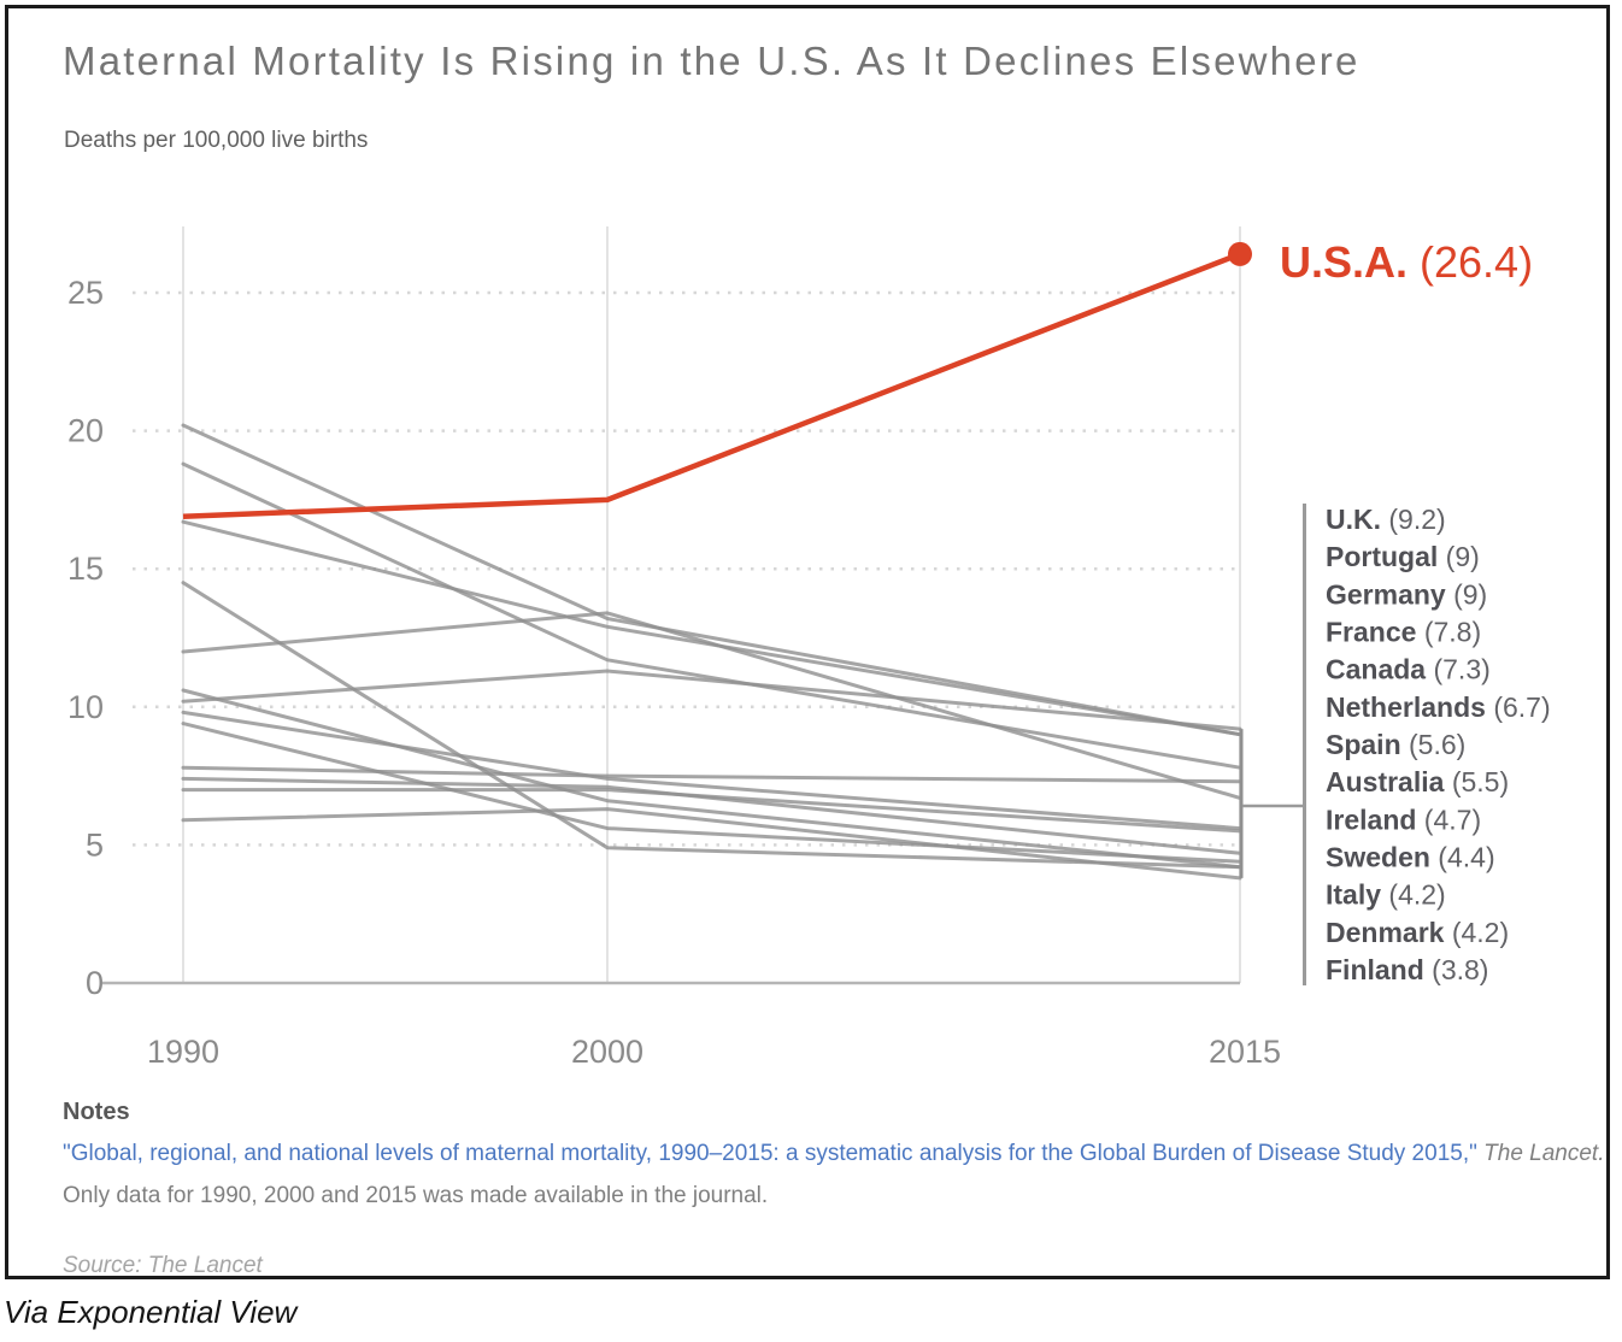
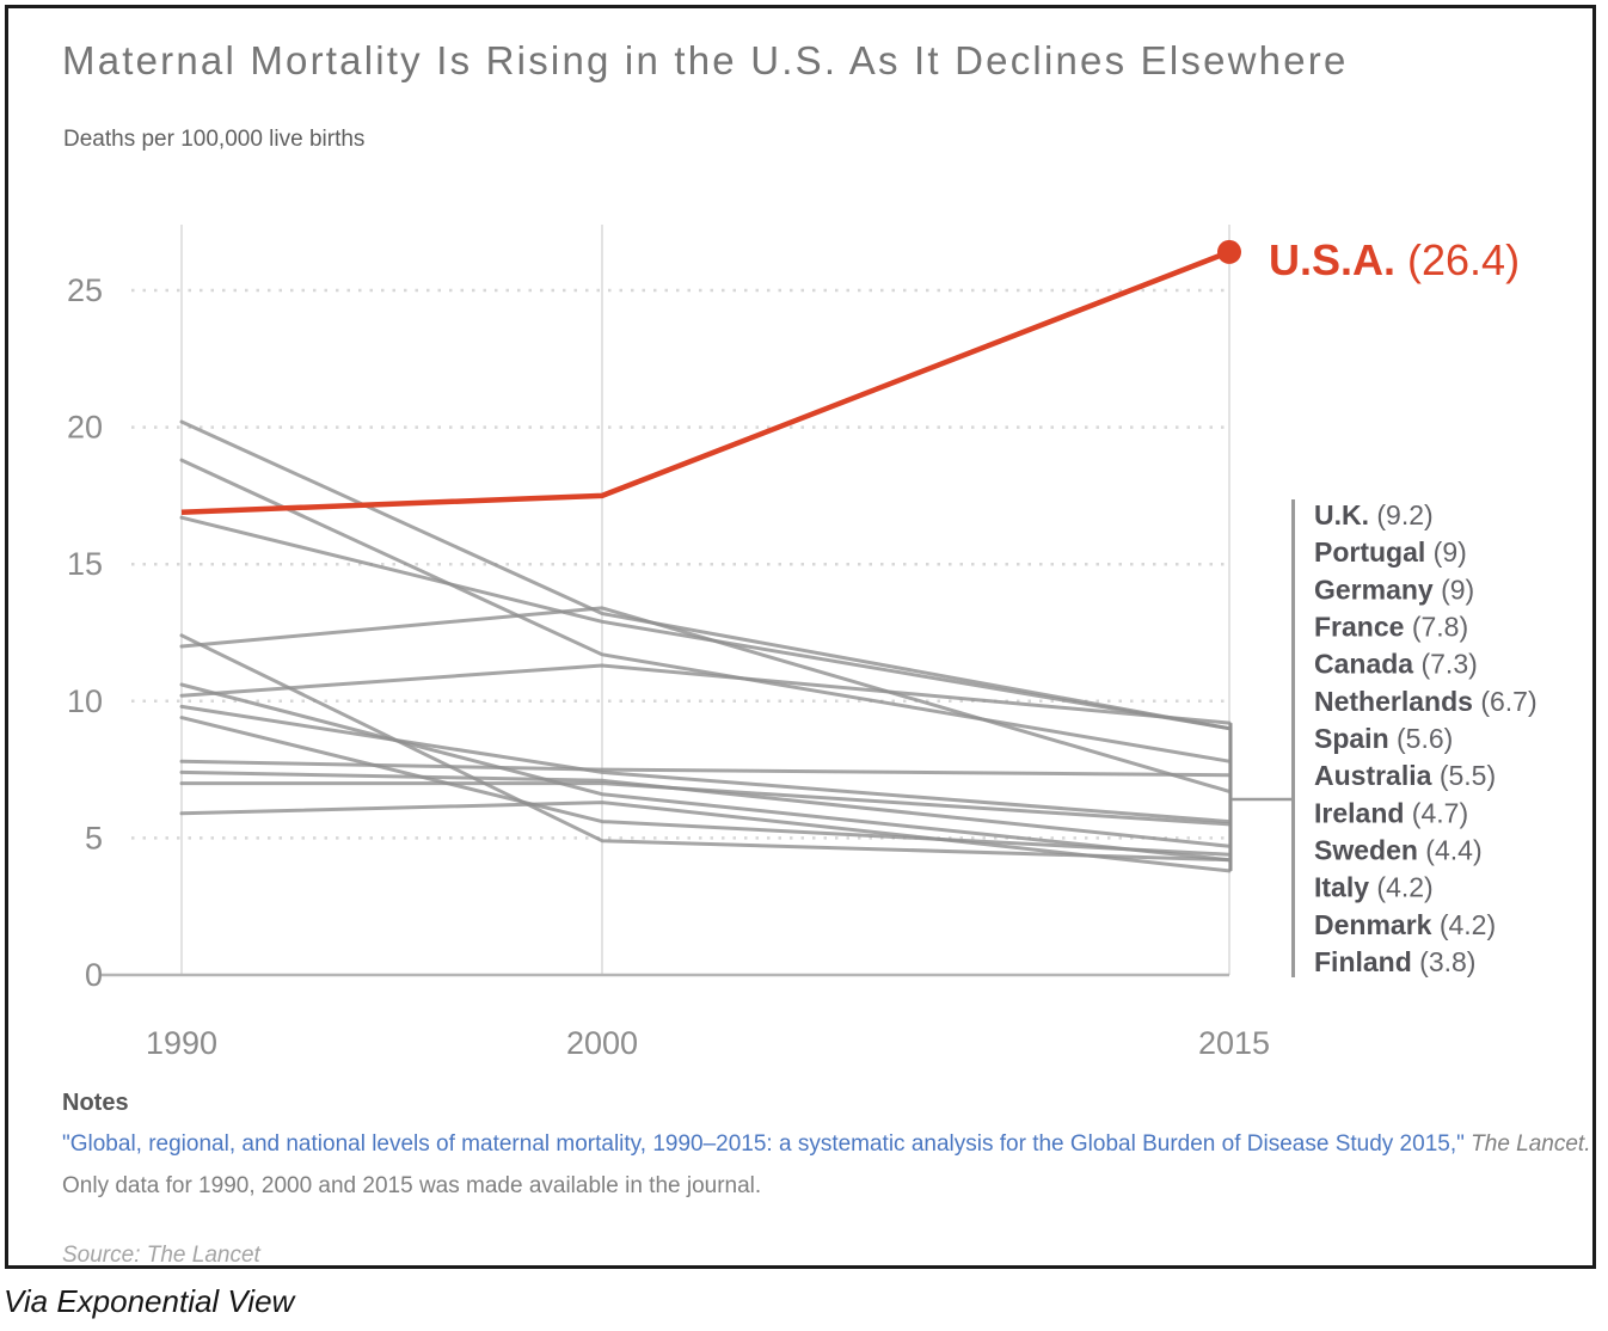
Denmark/1990: 14.5 -> 12.4
